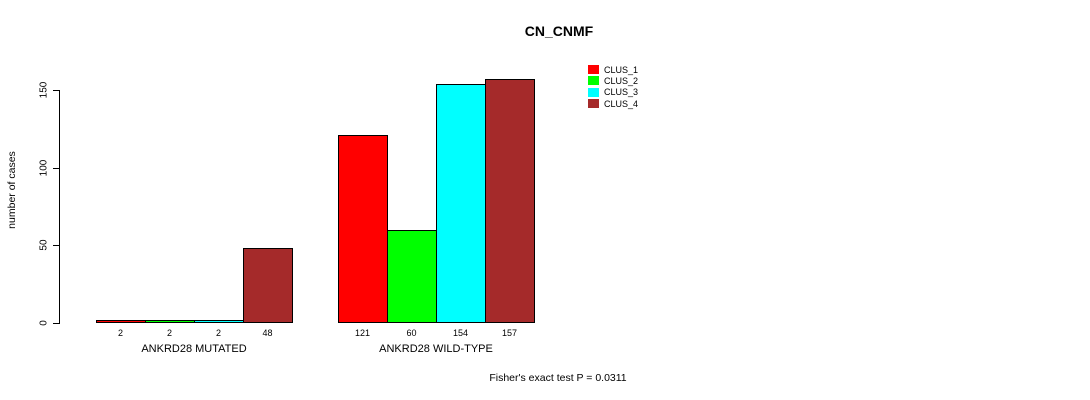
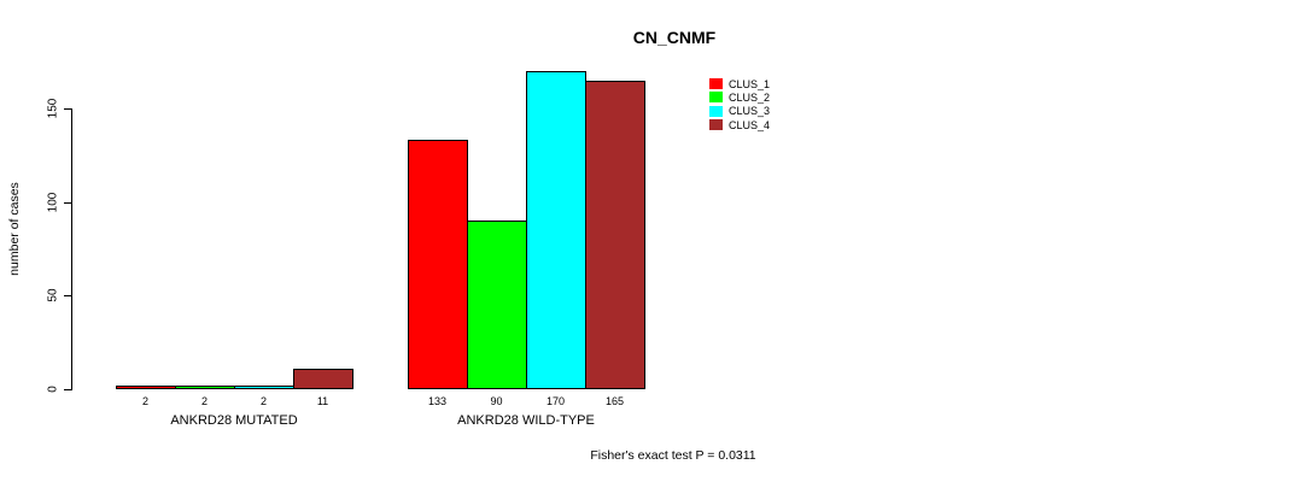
CLUS_4/ANKRD28 MUTATED: 48 -> 11
CLUS_1/ANKRD28 WILD-TYPE: 121 -> 133
CLUS_2/ANKRD28 WILD-TYPE: 60 -> 90
CLUS_3/ANKRD28 WILD-TYPE: 154 -> 170
CLUS_4/ANKRD28 WILD-TYPE: 157 -> 165
